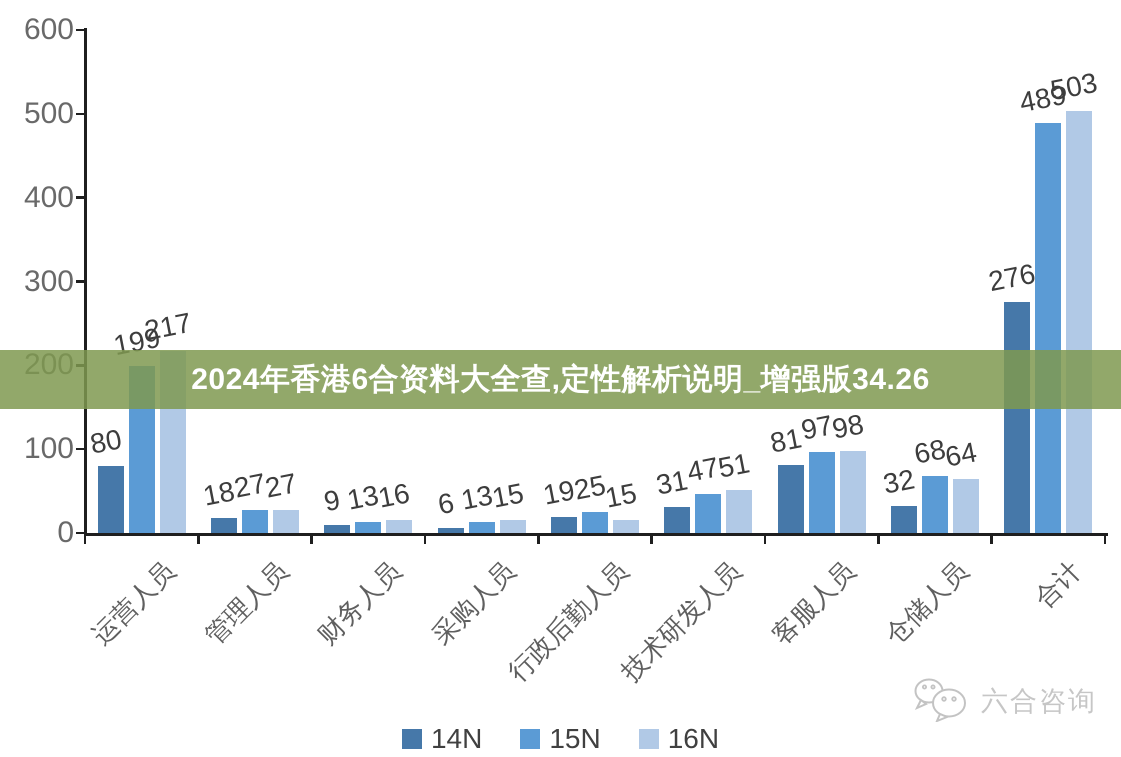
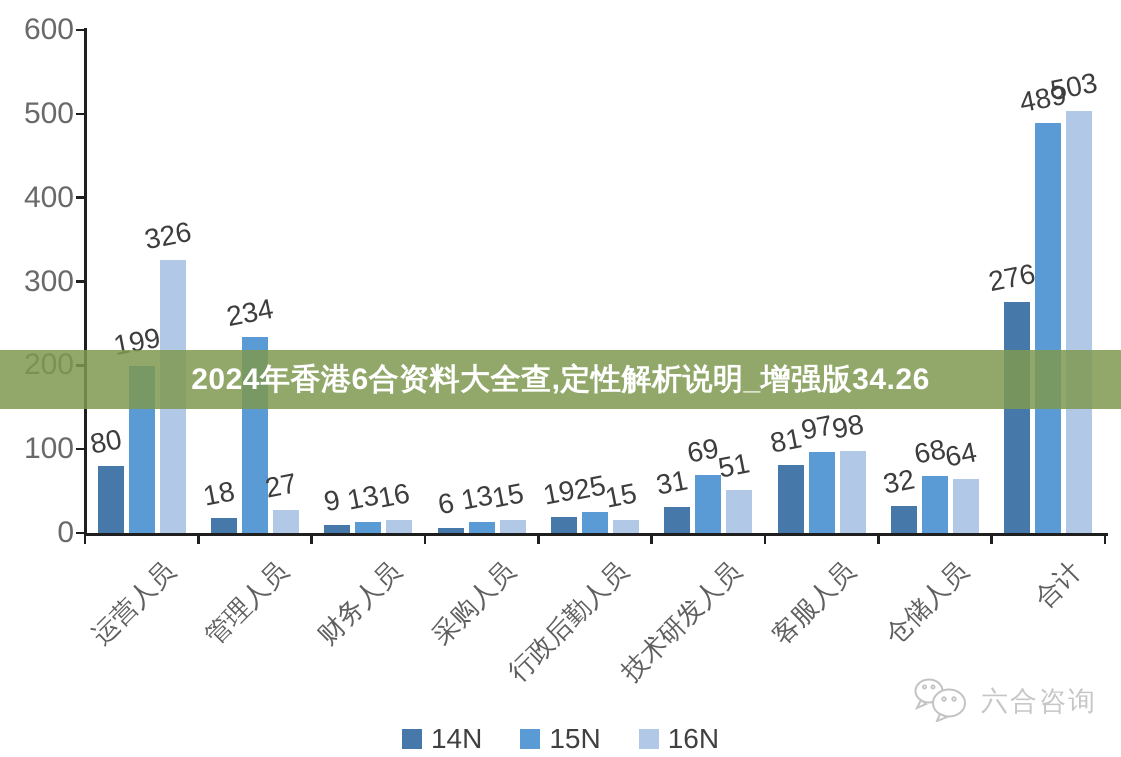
16N/运营人员: 217 -> 326
15N/管理人员: 27 -> 234
15N/技术研发人员: 47 -> 69
